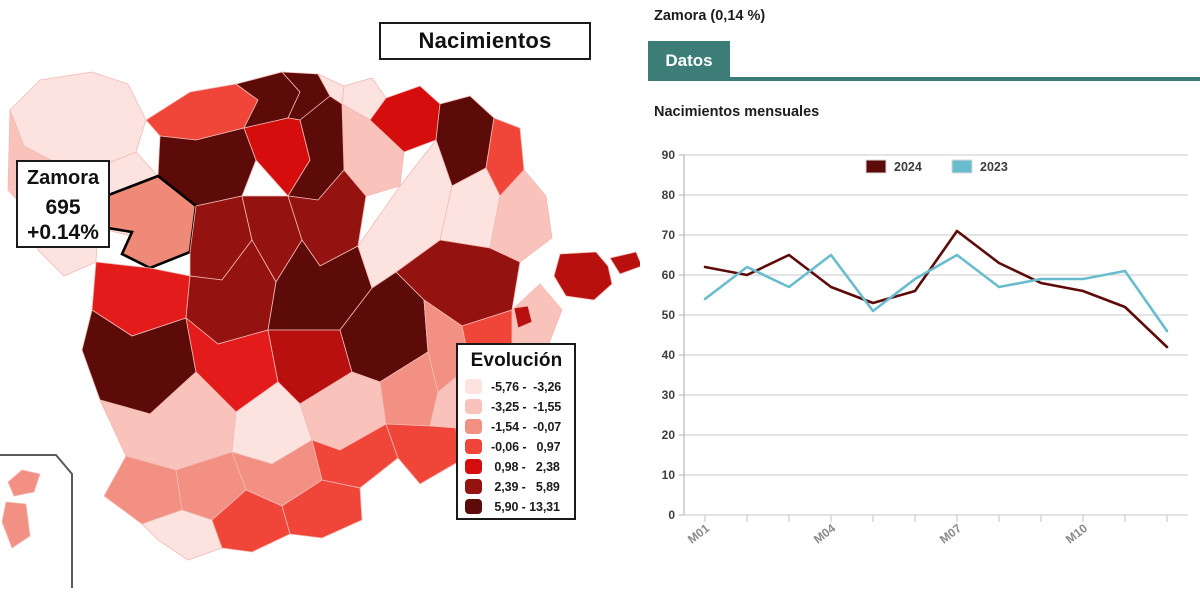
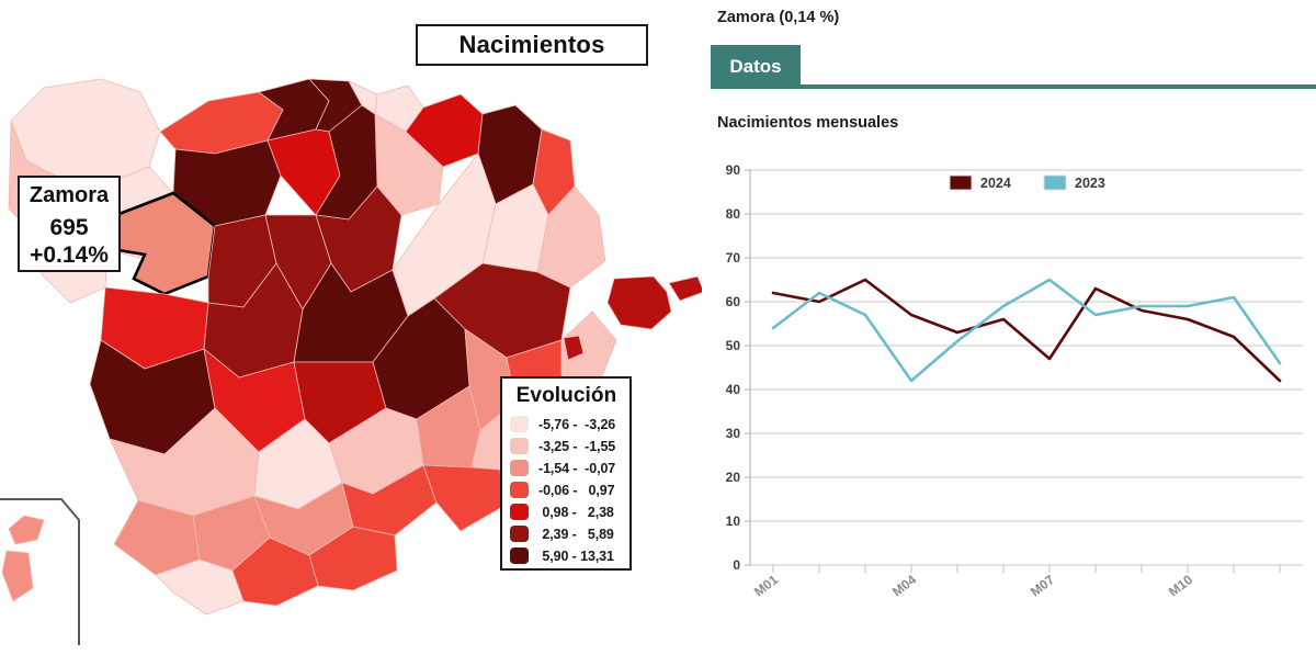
2023/M04: 65 -> 42
2024/M07: 71 -> 47
